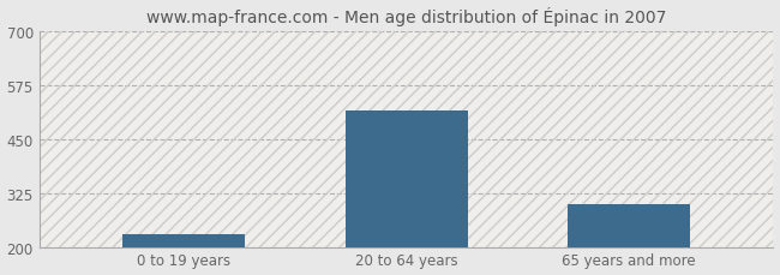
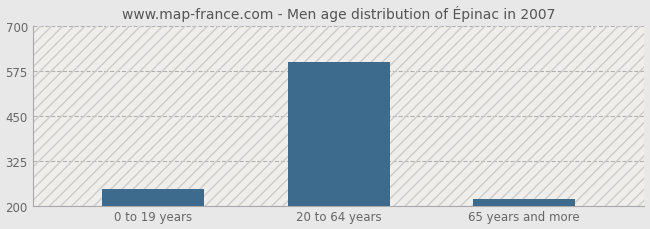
0 to 19 years: 230 -> 245
20 to 64 years: 515 -> 600
65 years and more: 300 -> 218
